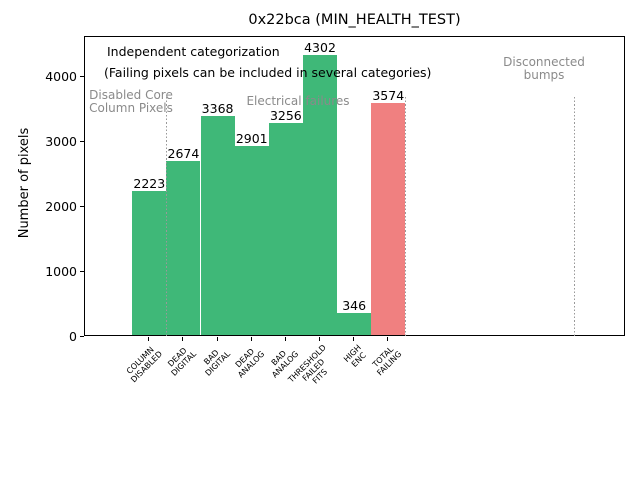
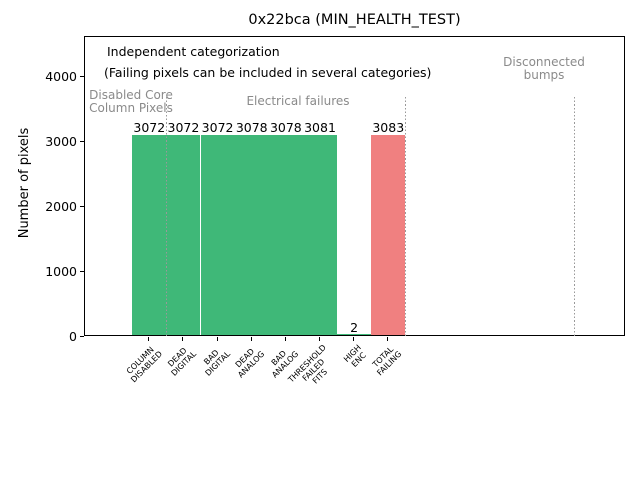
COLUMN DISABLED: 2223 -> 3072
DEAD DIGITAL: 2674 -> 3072
BAD DIGITAL: 3368 -> 3072
DEAD ANALOG: 2901 -> 3078
BAD ANALOG: 3256 -> 3078
THRESHOLD FAILED FITS: 4302 -> 3081
HIGH ENC: 346 -> 2
TOTAL FAILING: 3574 -> 3083
